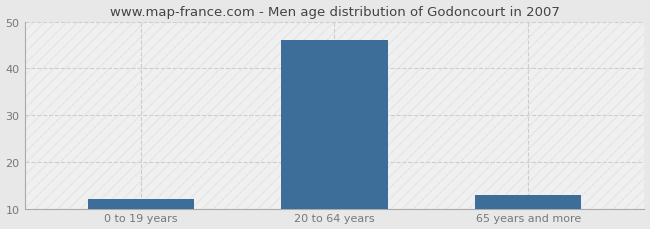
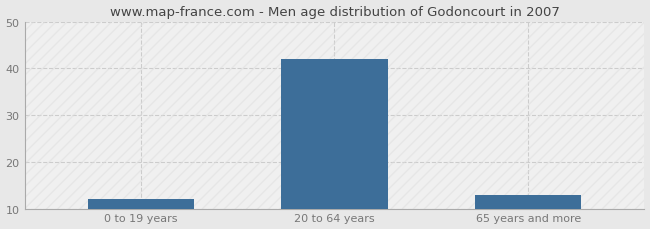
20 to 64 years: 46 -> 42
